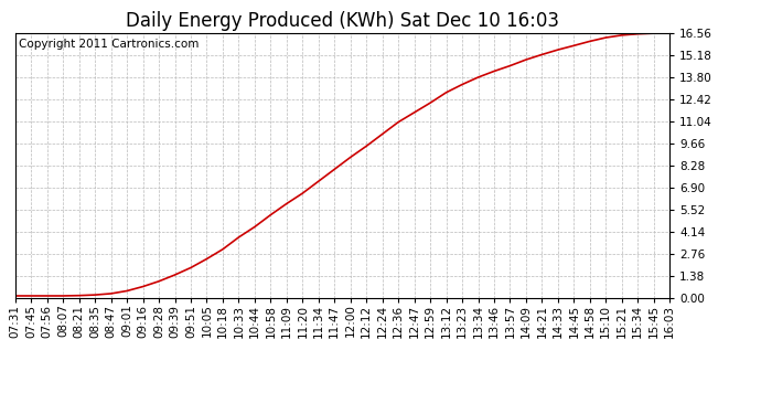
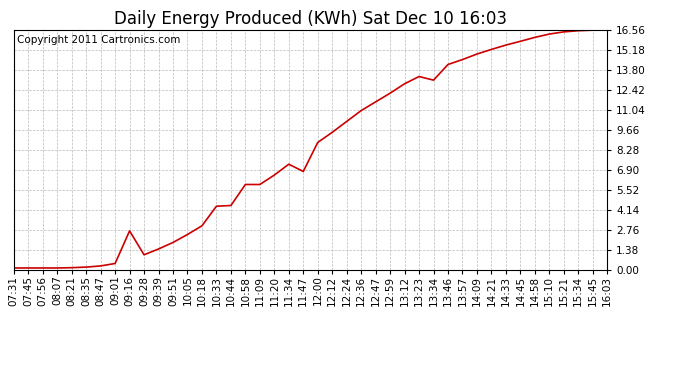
09:16: 0.7 -> 2.7
10:33: 3.8 -> 4.4
10:58: 5.2 -> 5.9
11:47: 8.1 -> 6.8
13:34: 13.8 -> 13.1
